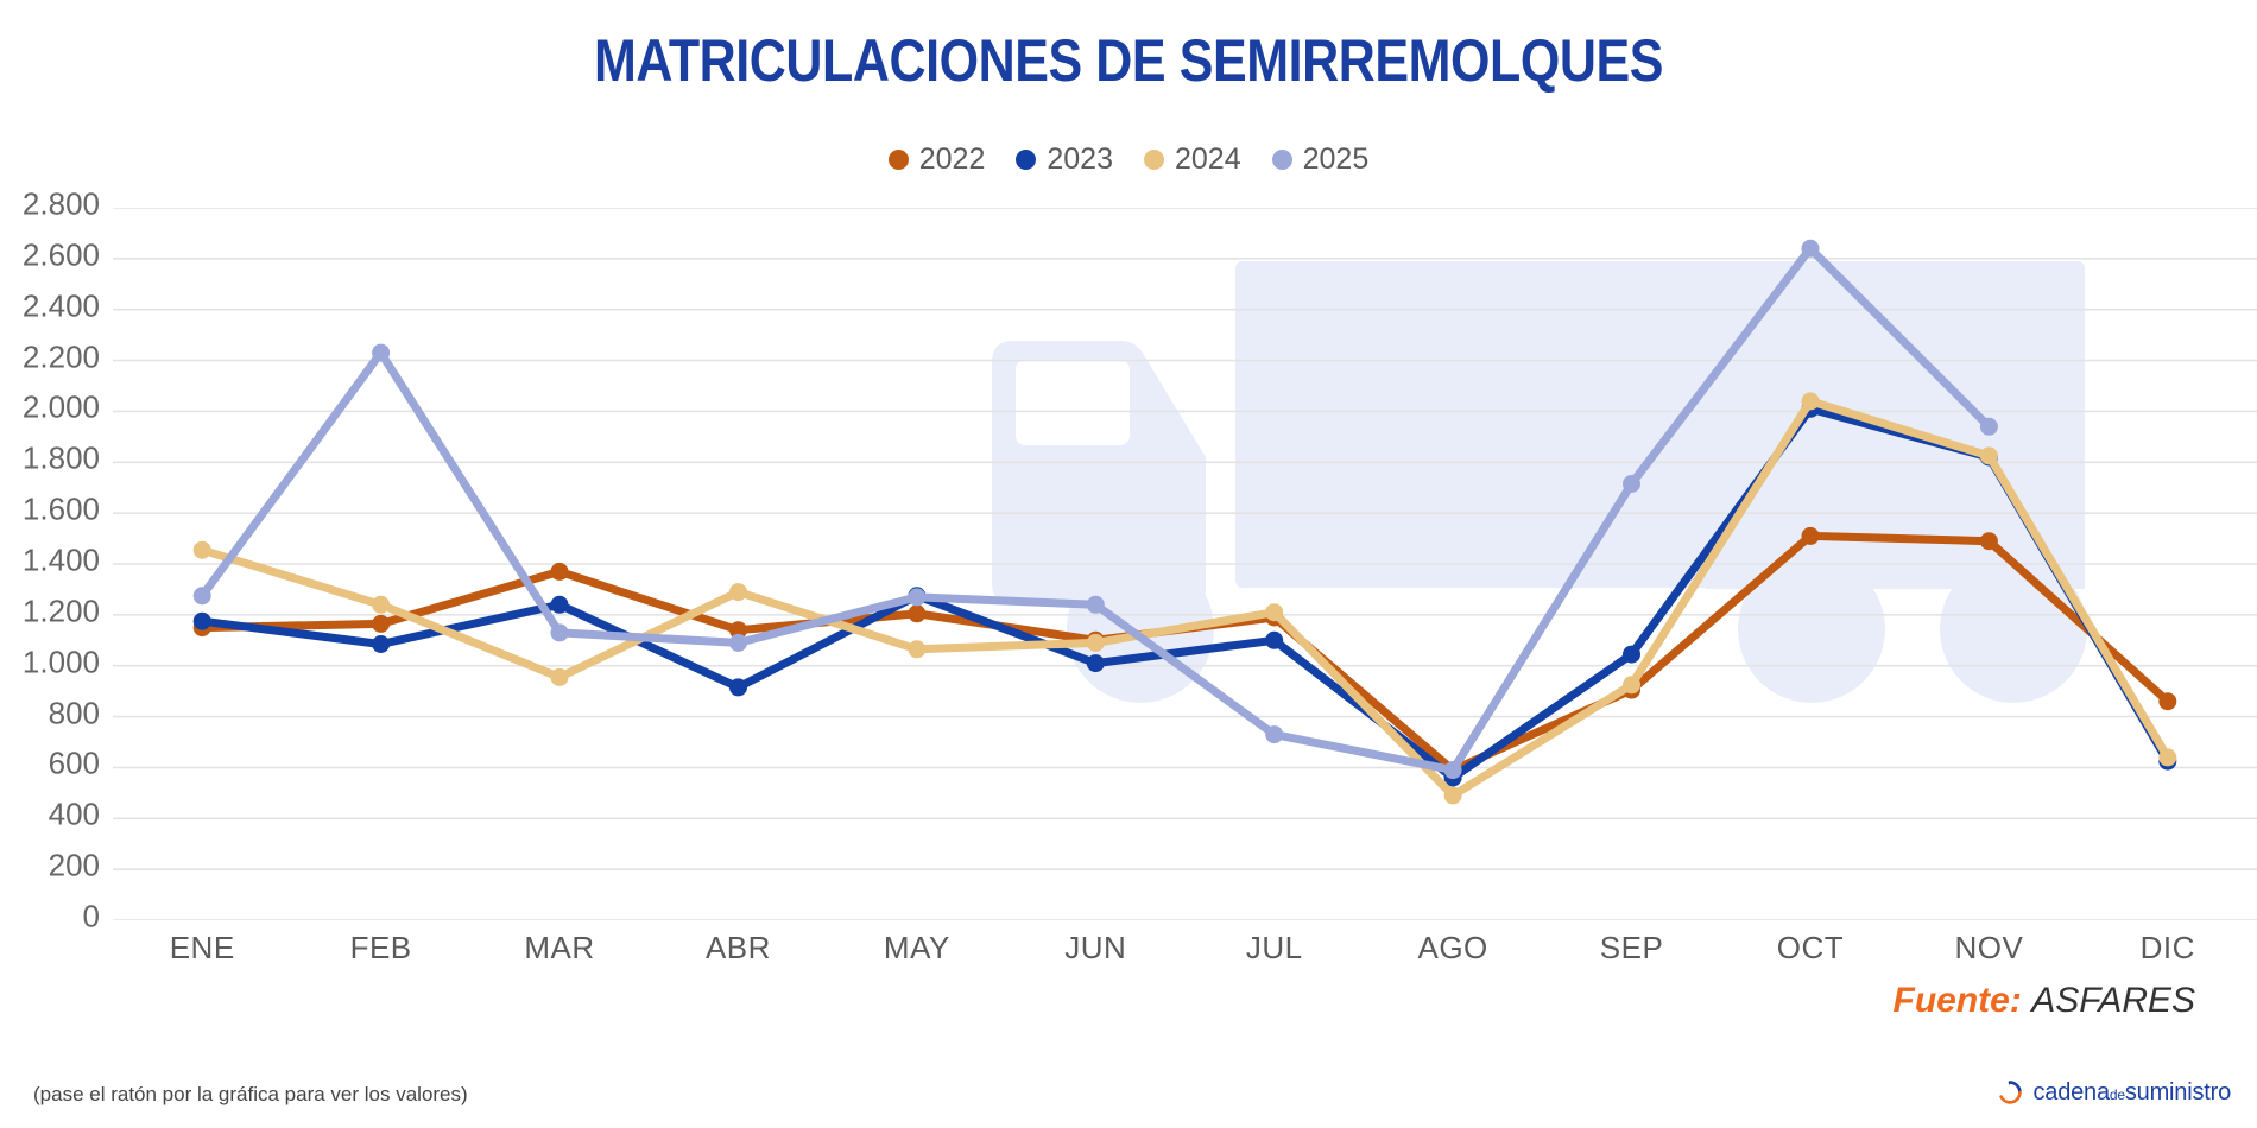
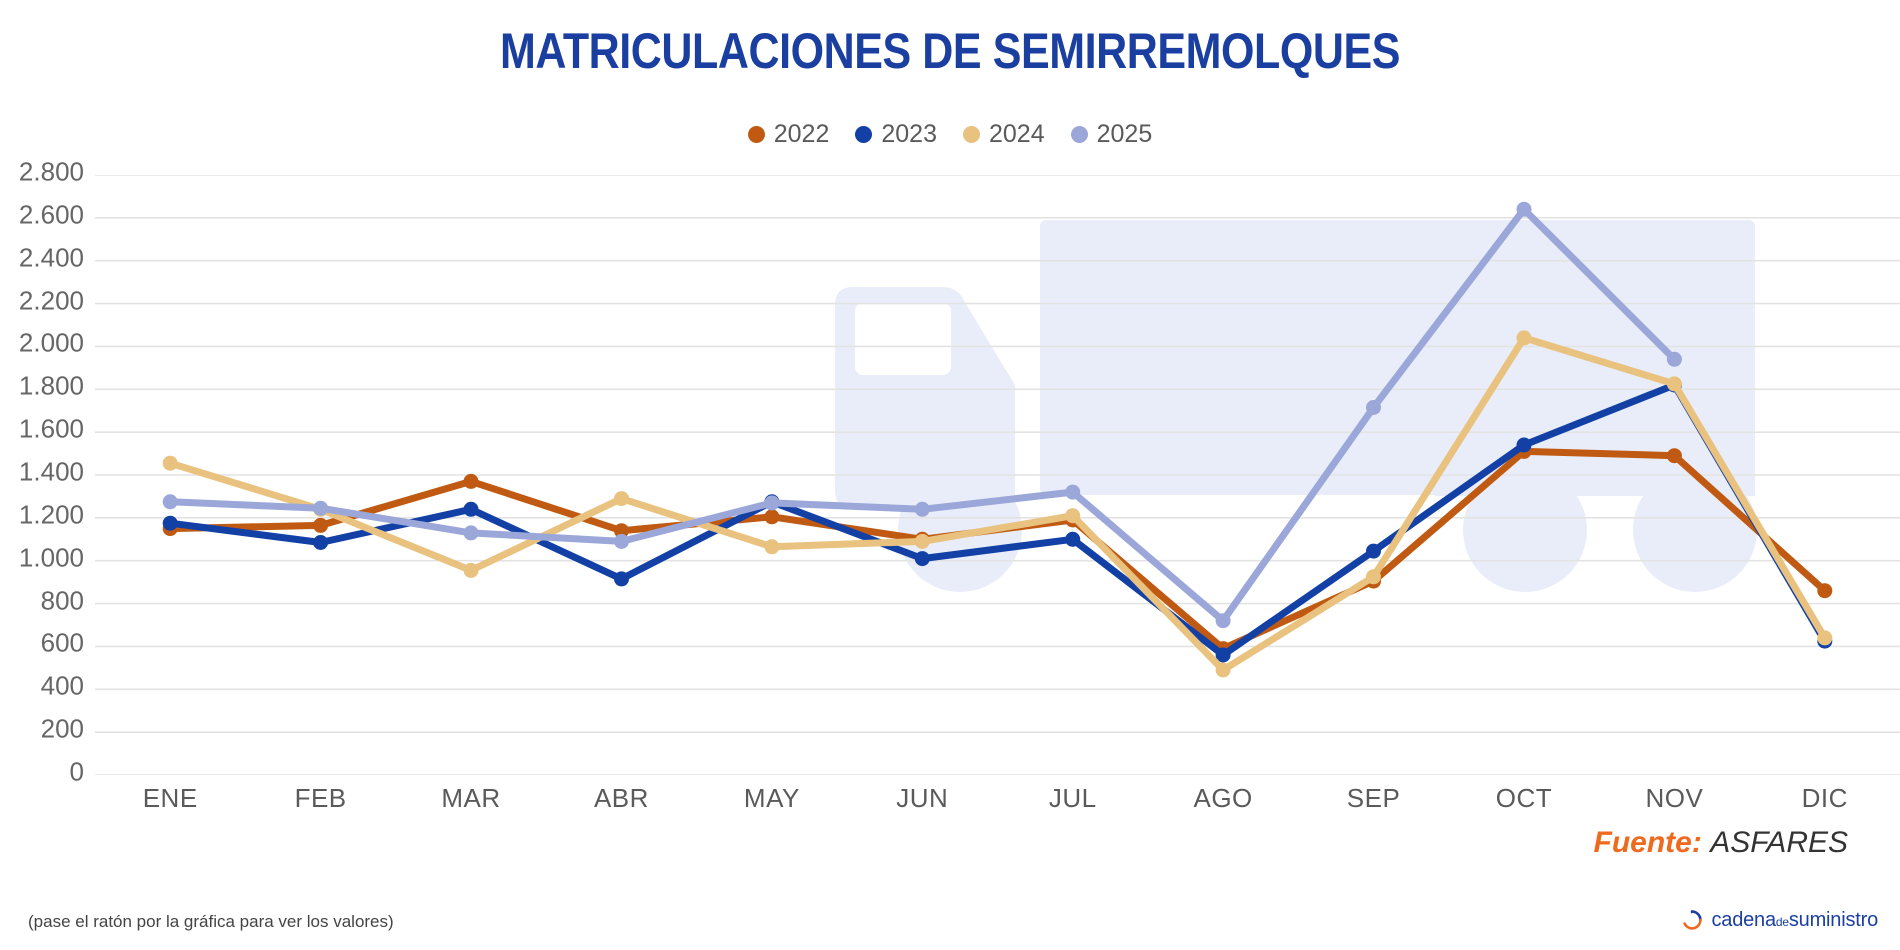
2025/FEB: 2230 -> 1240
2025/JUL: 730 -> 1320
2025/AGO: 590 -> 720
2023/OCT: 2010 -> 1540
